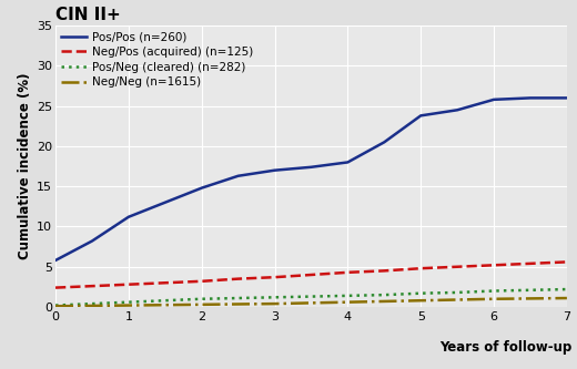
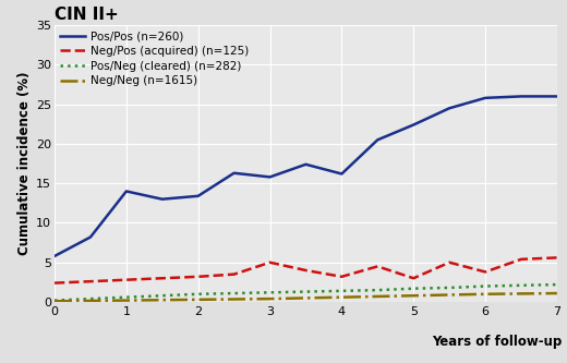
Pos/Pos (n=260)/1: 11.2 -> 14.0
Pos/Pos (n=260)/2: 14.8 -> 13.4
Pos/Pos (n=260)/3: 17.0 -> 15.8
Neg/Pos (acquired) (n=125)/3: 3.7 -> 5.0
Pos/Pos (n=260)/4: 18.0 -> 16.2
Neg/Pos (acquired) (n=125)/4: 4.3 -> 3.2
Pos/Pos (n=260)/5: 23.8 -> 22.4
Neg/Pos (acquired) (n=125)/5: 4.8 -> 3.0
Neg/Pos (acquired) (n=125)/6: 5.2 -> 3.8
